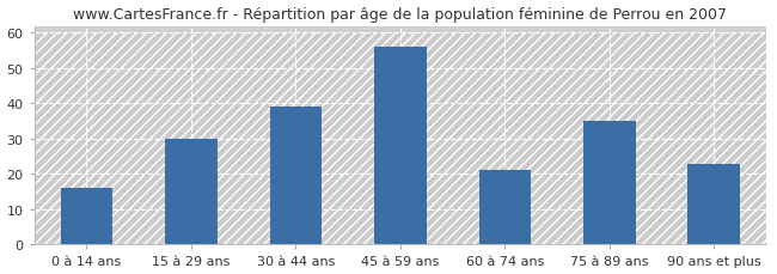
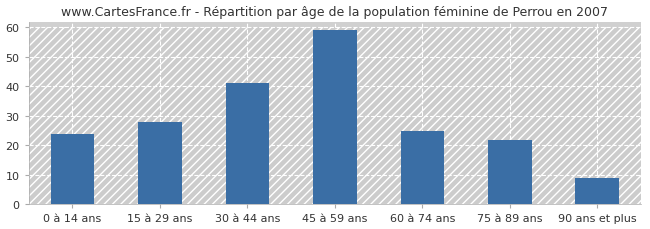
0 à 14 ans: 16 -> 24
15 à 29 ans: 30 -> 28
30 à 44 ans: 39 -> 41
45 à 59 ans: 56 -> 59
60 à 74 ans: 21 -> 25
75 à 89 ans: 35 -> 22
90 ans et plus: 23 -> 9
